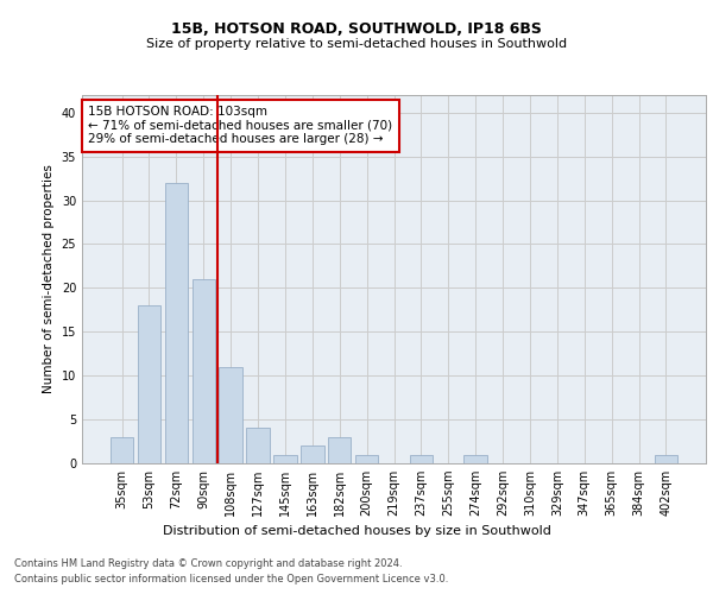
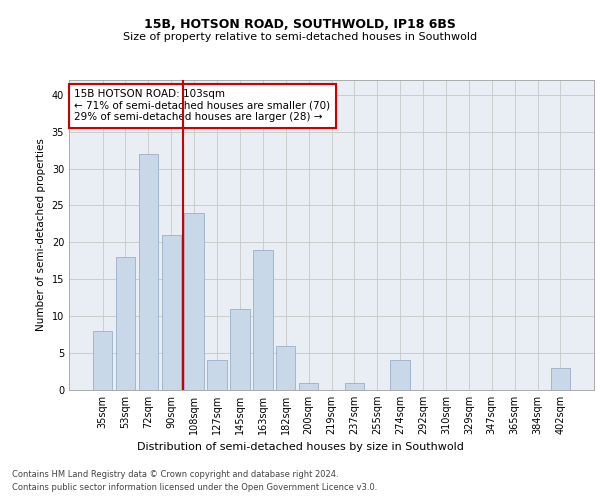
35sqm: 3 -> 8
108sqm: 11 -> 24
145sqm: 1 -> 11
163sqm: 2 -> 19
182sqm: 3 -> 6
274sqm: 1 -> 4
402sqm: 1 -> 3
